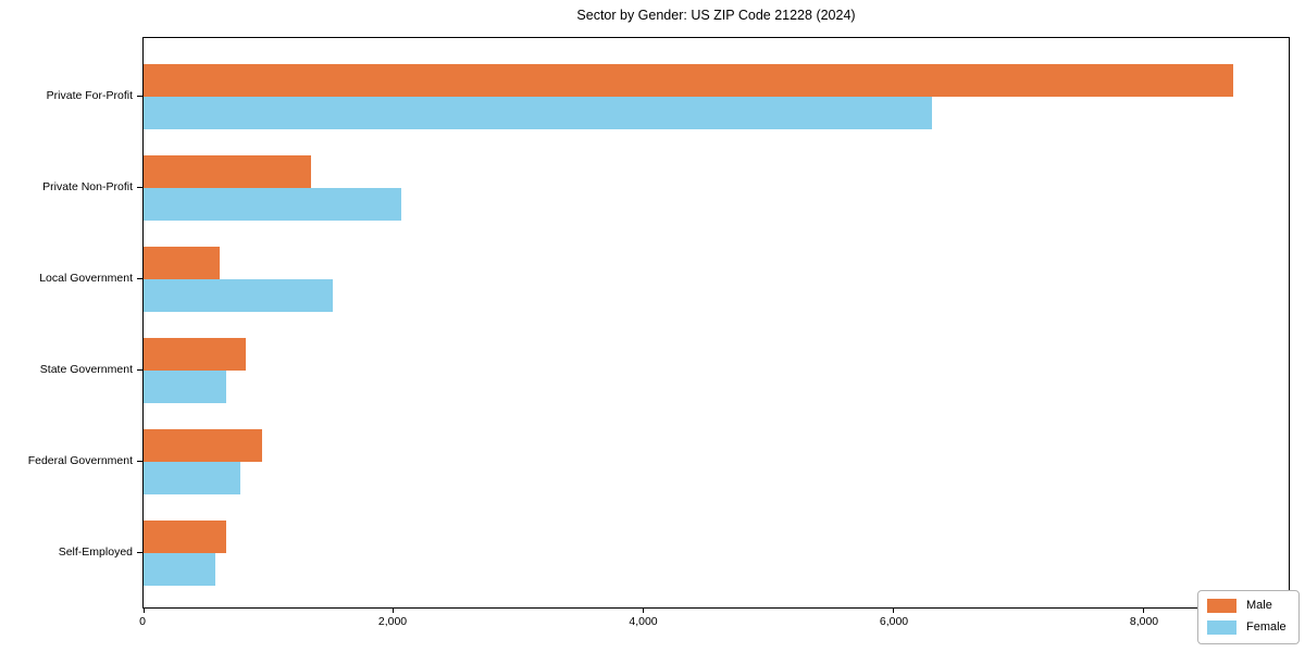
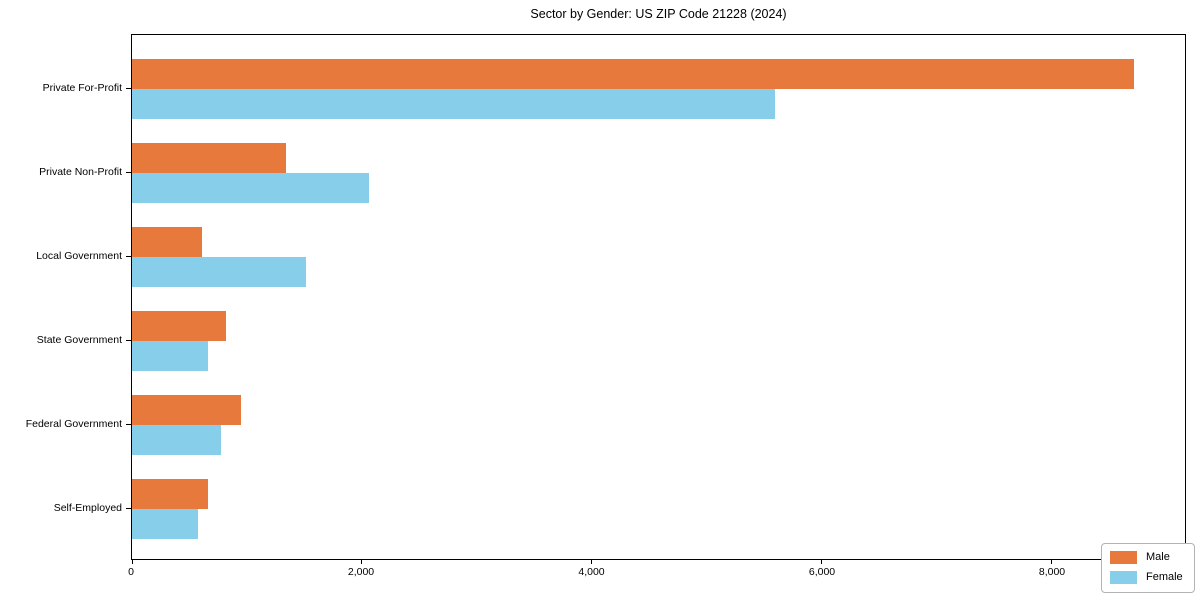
Female/Private For-Profit: 6310 -> 5590
